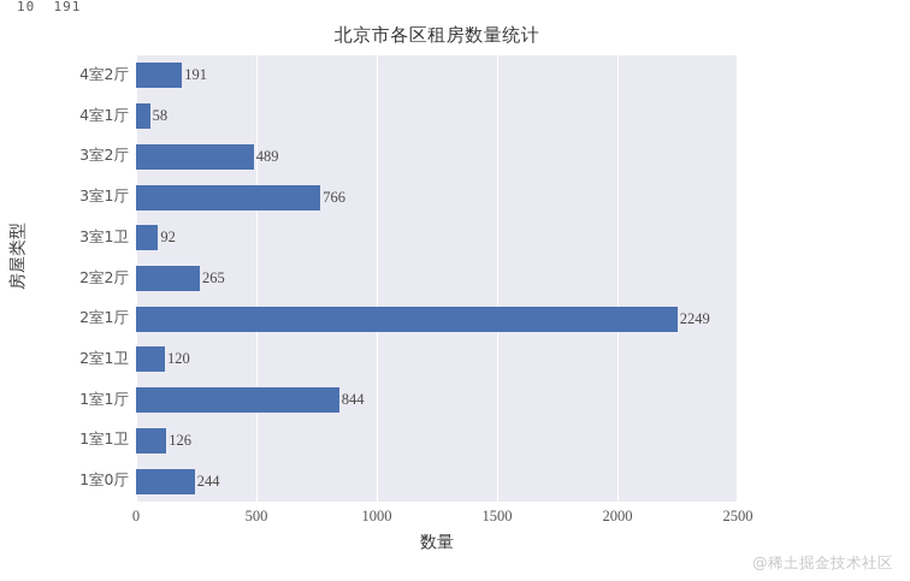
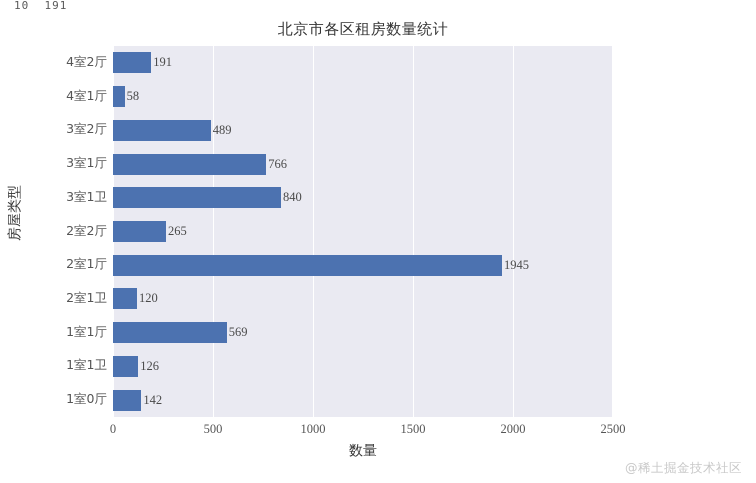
3室1卫: 92 -> 840
2室1厅: 2249 -> 1945
1室1厅: 844 -> 569
1室0厅: 244 -> 142
